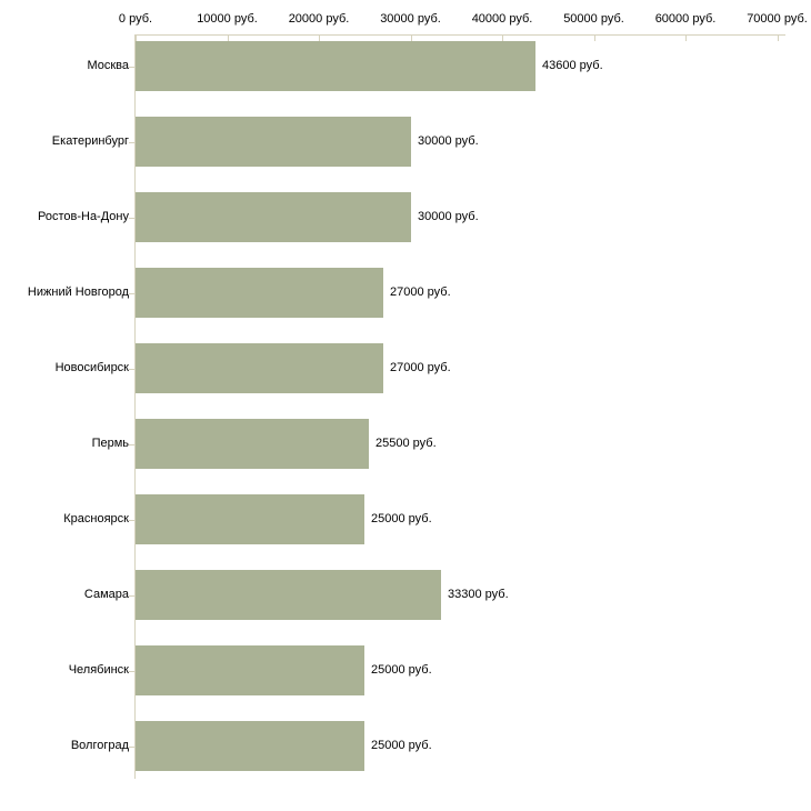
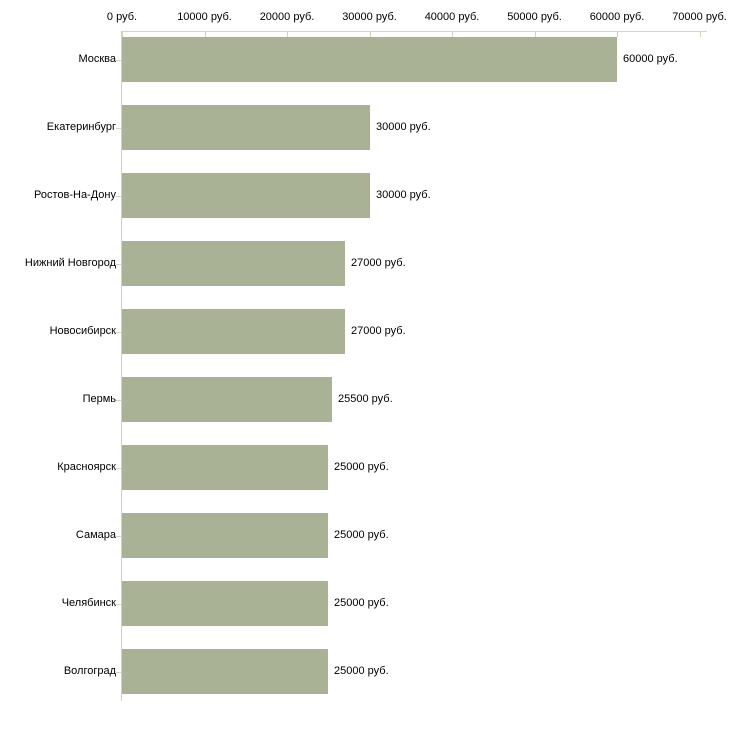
Москва: 43600 -> 60000
Самара: 33300 -> 25000
